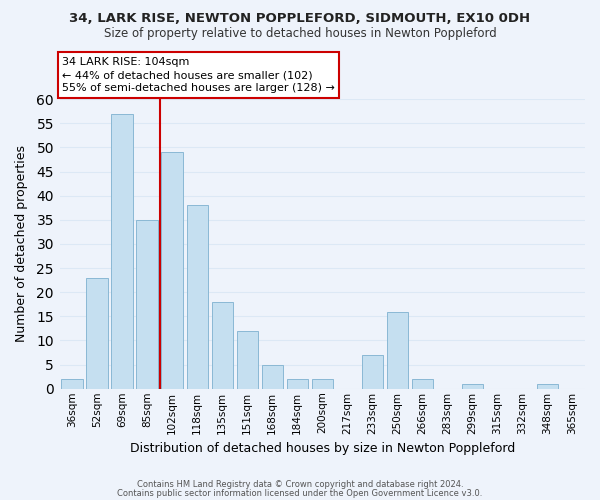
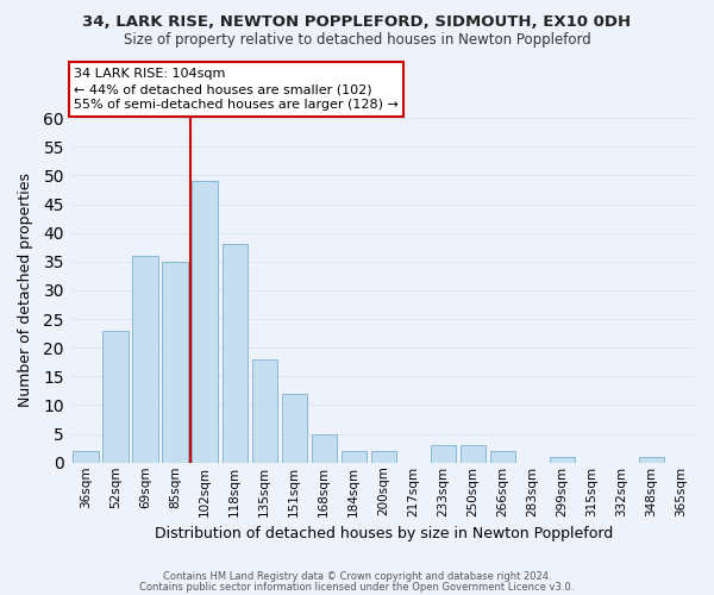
69sqm: 57 -> 36
233sqm: 7 -> 3
250sqm: 16 -> 3
